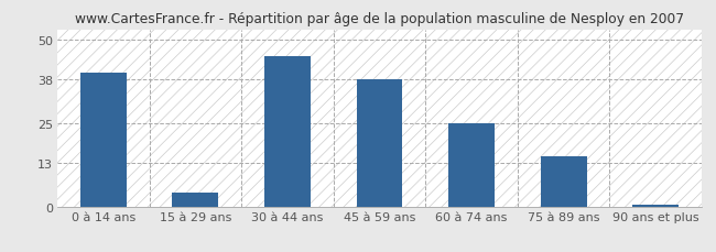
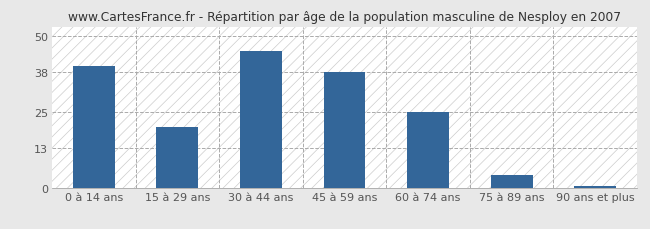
15 à 29 ans: 4.0 -> 20.0
75 à 89 ans: 15.0 -> 4.0
